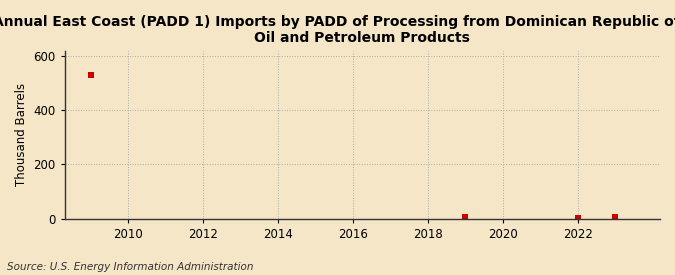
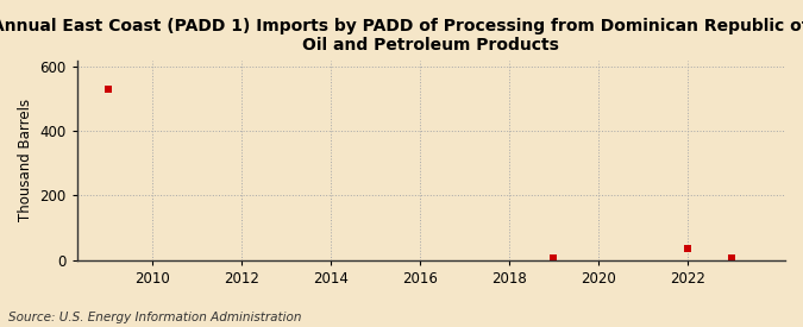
2022: 4 -> 35
